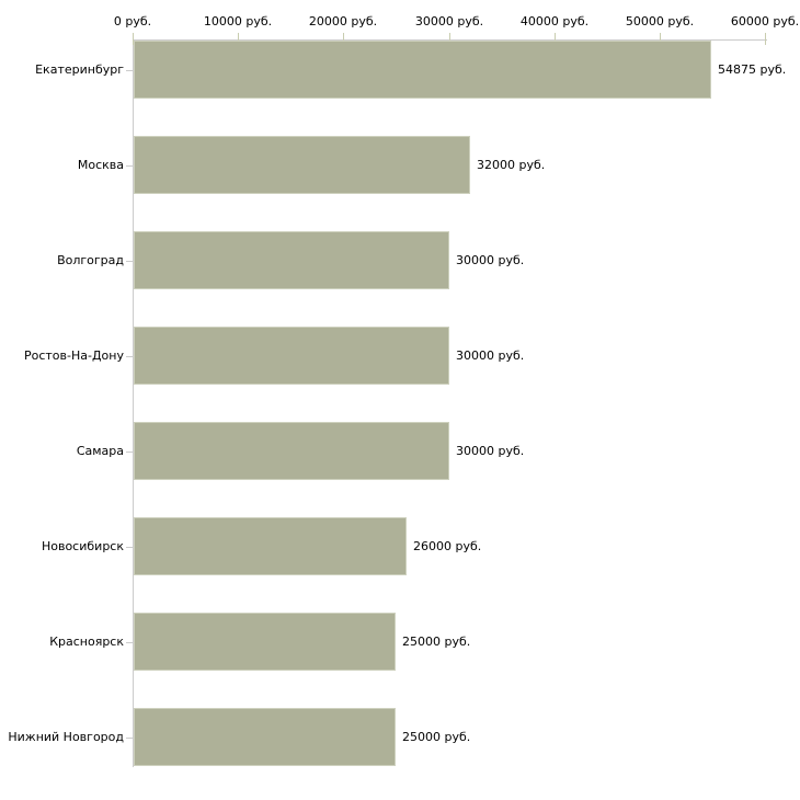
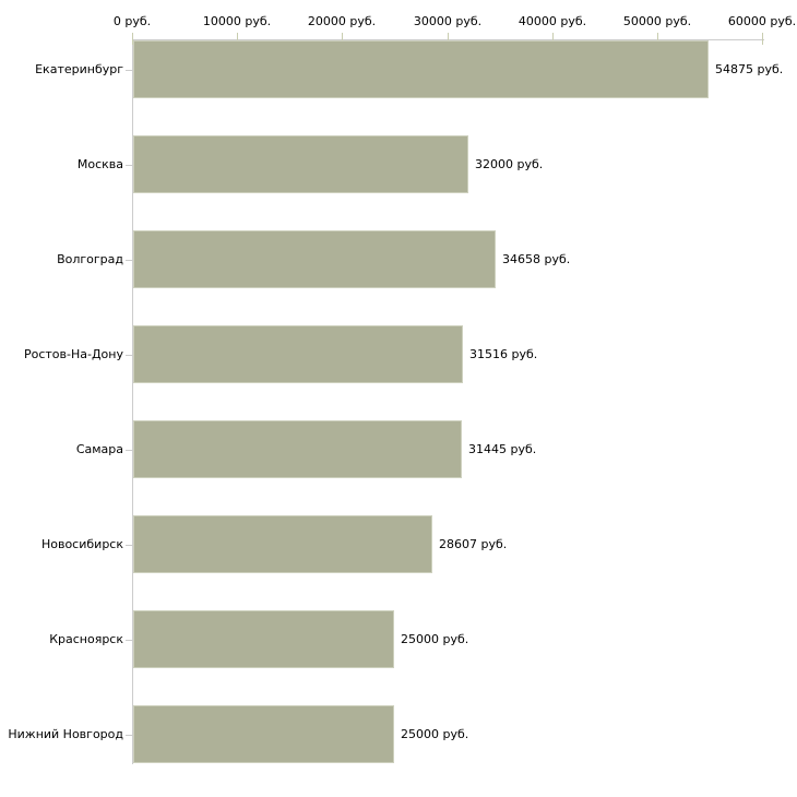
Волгоград: 30000 -> 34658
Ростов-На-Дону: 30000 -> 31516
Самара: 30000 -> 31445
Новосибирск: 26000 -> 28607
